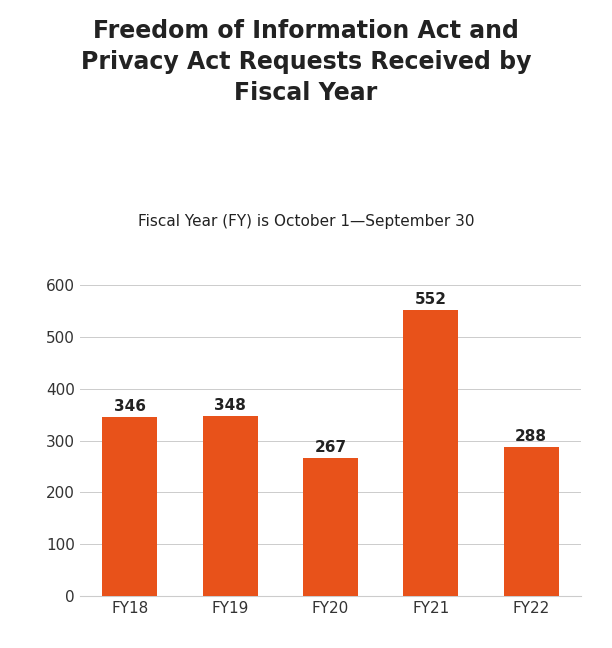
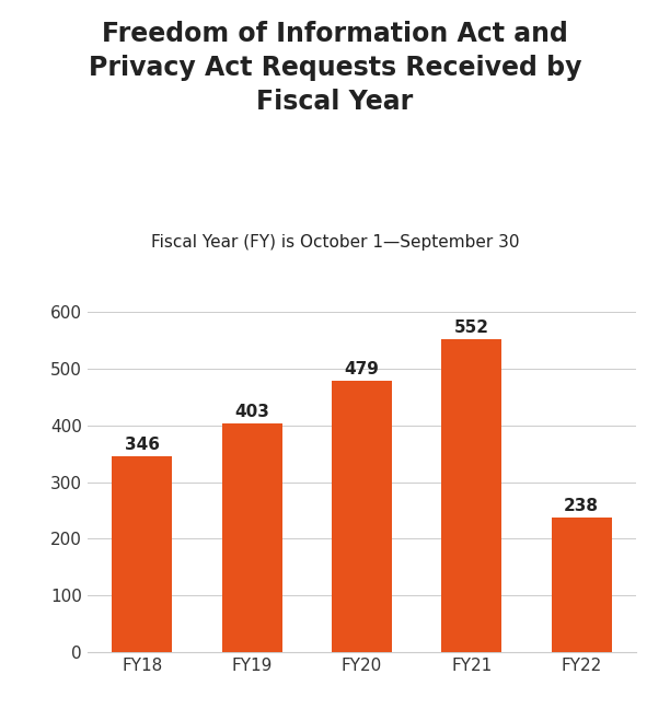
FY19: 348 -> 403
FY20: 267 -> 479
FY22: 288 -> 238
